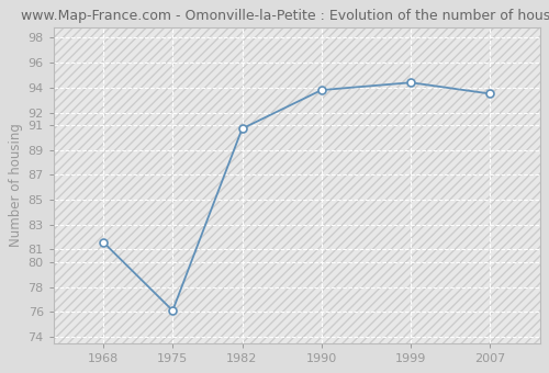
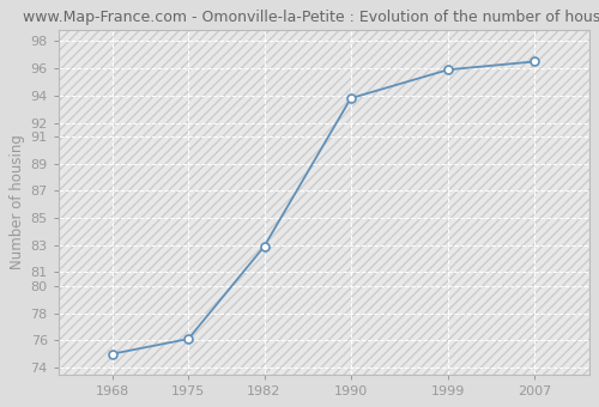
1968: 81.6 -> 75.0
1982: 90.7 -> 82.9
1999: 94.4 -> 95.9
2007: 93.5 -> 96.5
